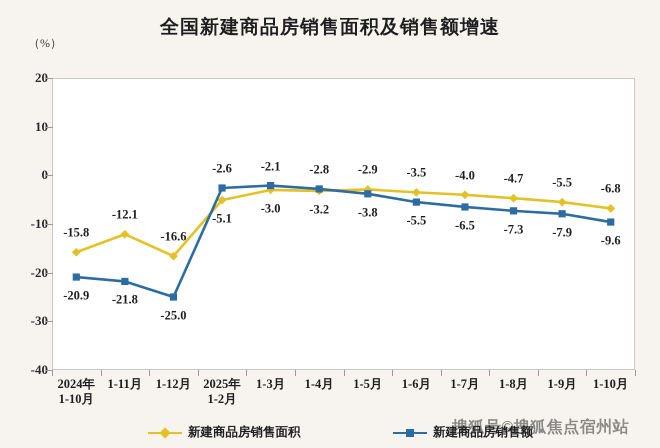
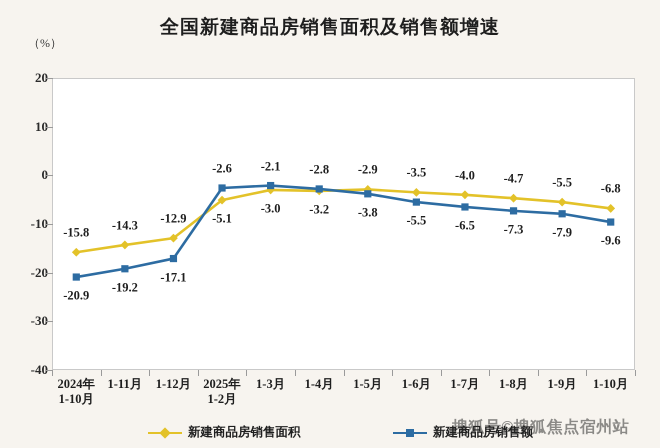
新建商品房销售面积/1-11月: -12.1 -> -14.3
新建商品房销售额/1-11月: -21.8 -> -19.2
新建商品房销售面积/1-12月: -16.6 -> -12.9
新建商品房销售额/1-12月: -25.0 -> -17.1
